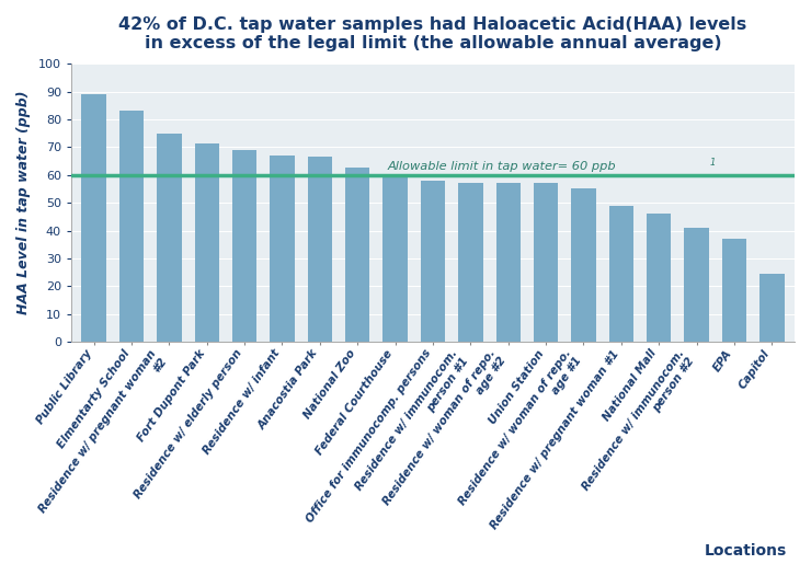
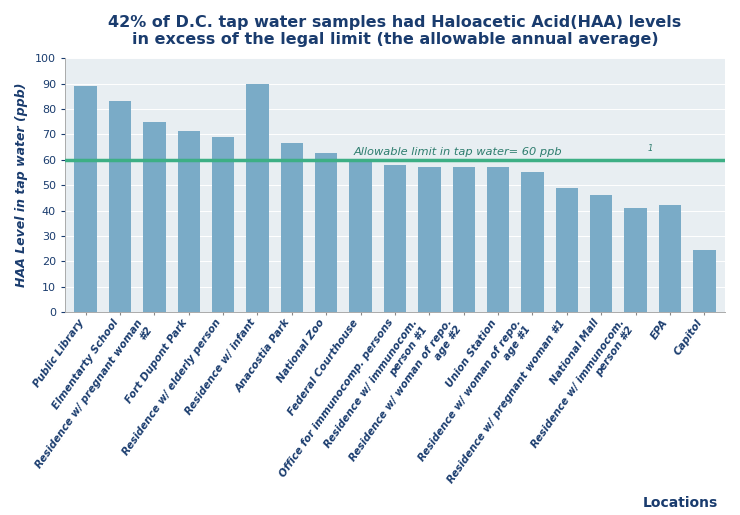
Residence w/ infant: 67.0 -> 90.0
EPA: 37.0 -> 42.0
